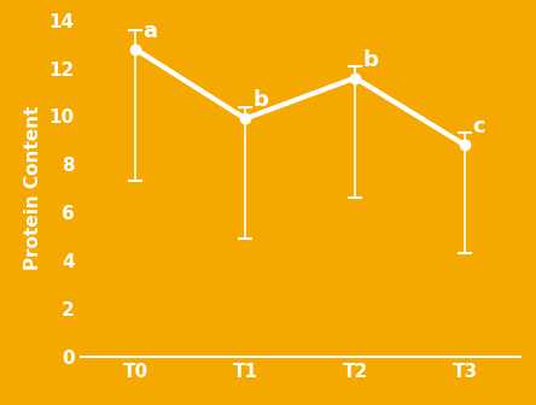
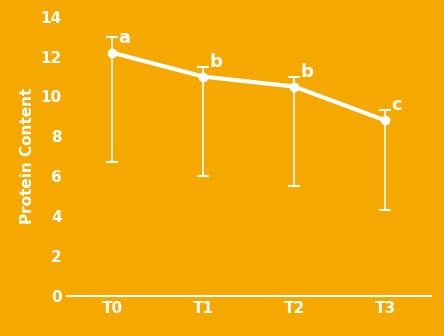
T0: 12.8 -> 12.2
T1: 9.9 -> 11.0
T2: 11.6 -> 10.5
